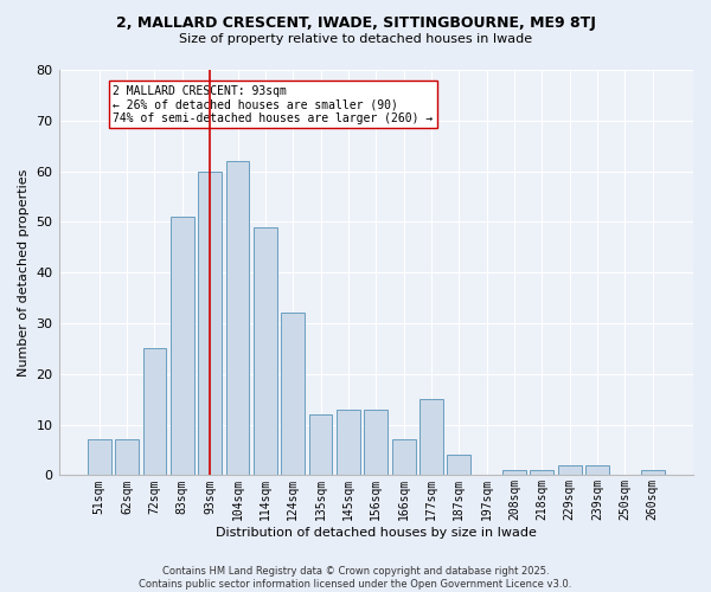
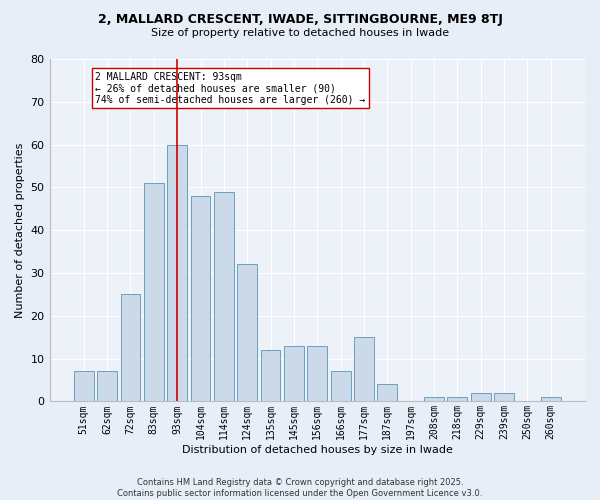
104sqm: 62 -> 48
